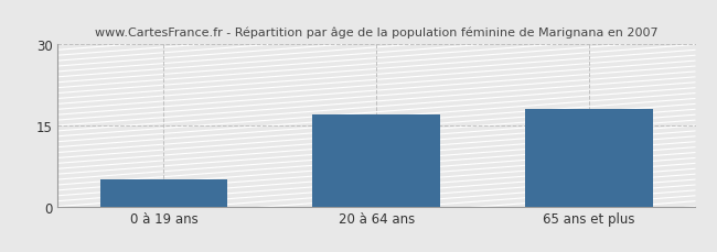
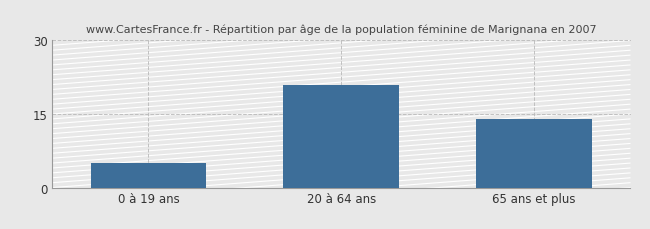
20 à 64 ans: 17 -> 21
65 ans et plus: 18 -> 14
